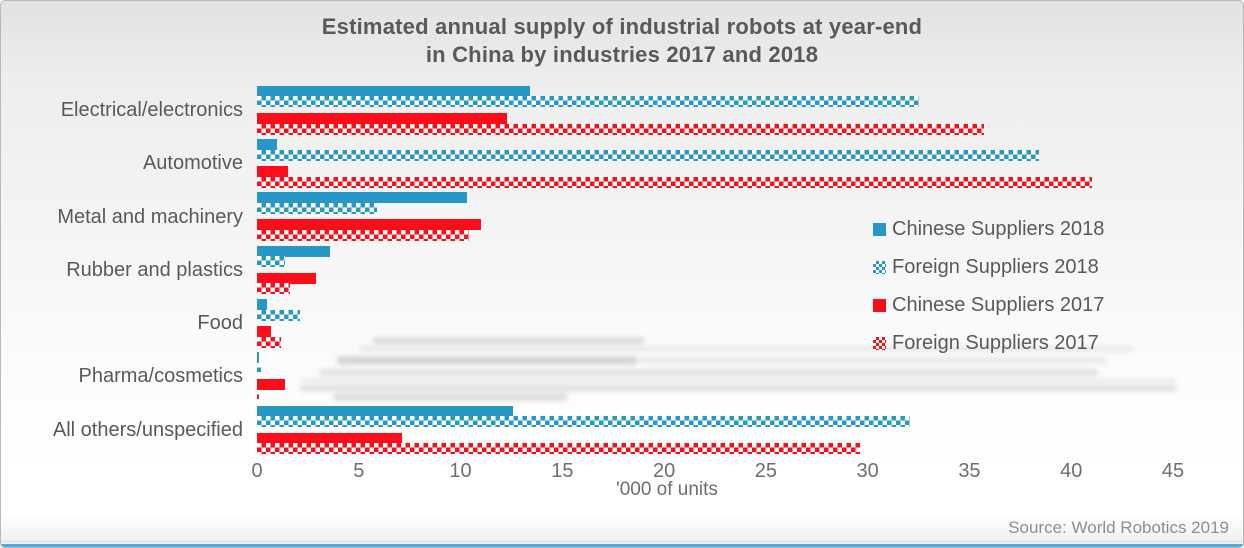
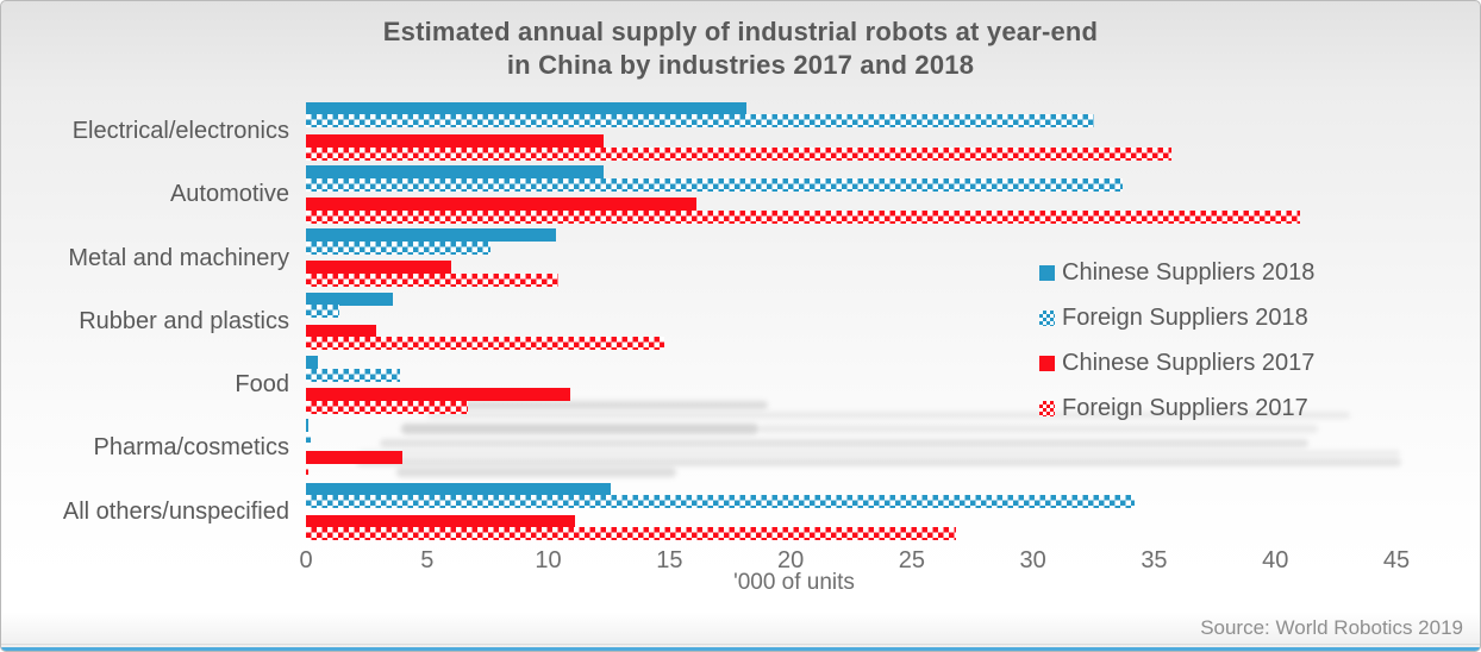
Chinese Suppliers 2018/Electrical/electronics: 13.4 -> 18.2
Chinese Suppliers 2018/Automotive: 1.0 -> 12.3
Foreign Suppliers 2018/Automotive: 38.4 -> 33.7
Chinese Suppliers 2017/Automotive: 1.5 -> 16.1
Foreign Suppliers 2018/Metal and machinery: 5.9 -> 7.6
Chinese Suppliers 2017/Metal and machinery: 11.0 -> 6.0
Foreign Suppliers 2017/Rubber and plastics: 1.6 -> 14.8
Foreign Suppliers 2018/Food: 2.1 -> 3.9
Chinese Suppliers 2017/Food: 0.7 -> 10.9
Foreign Suppliers 2017/Food: 1.2 -> 6.7
Chinese Suppliers 2017/Pharma/cosmetics: 1.4 -> 4.0
Foreign Suppliers 2018/All others/unspecified: 32.1 -> 34.2
Chinese Suppliers 2017/All others/unspecified: 7.1 -> 11.1
Foreign Suppliers 2017/All others/unspecified: 29.6 -> 26.8
